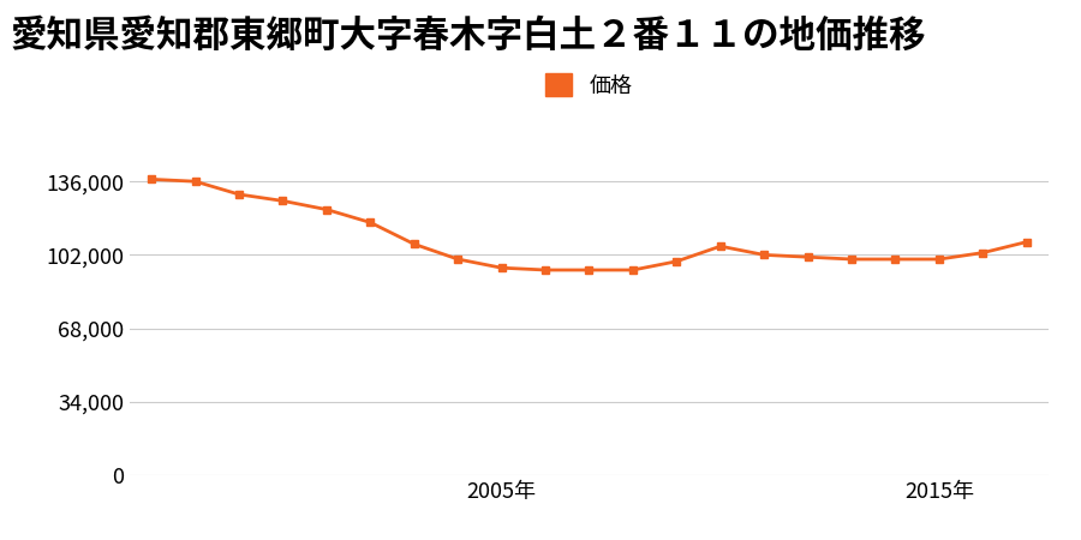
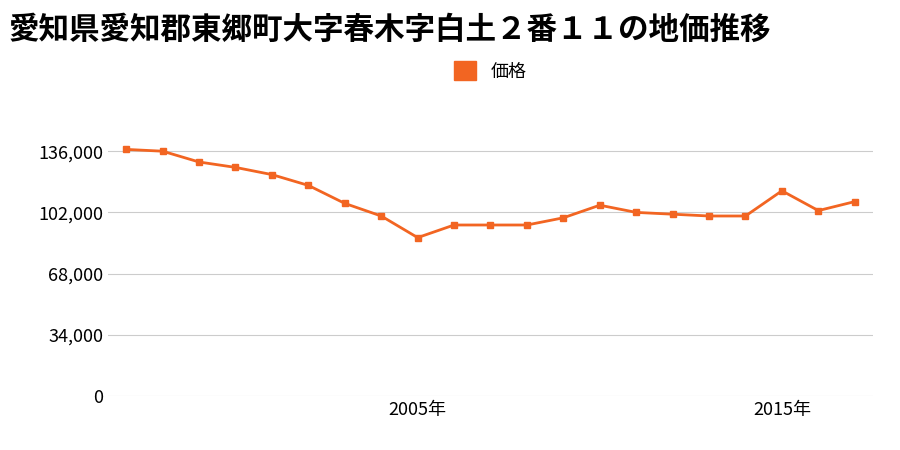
2005年: 96,000 -> 88,000
2015年: 100,000 -> 114,000
